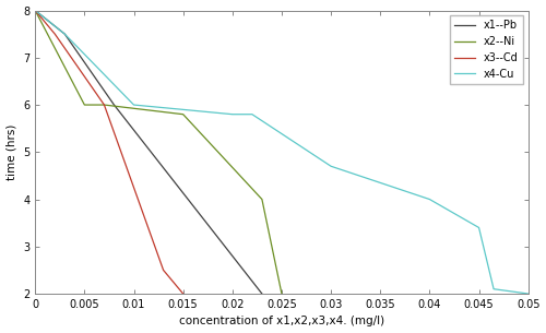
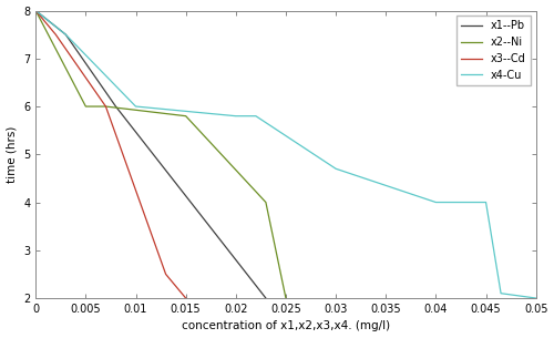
x4-Cu/0.045: 3.4 -> 4.0
